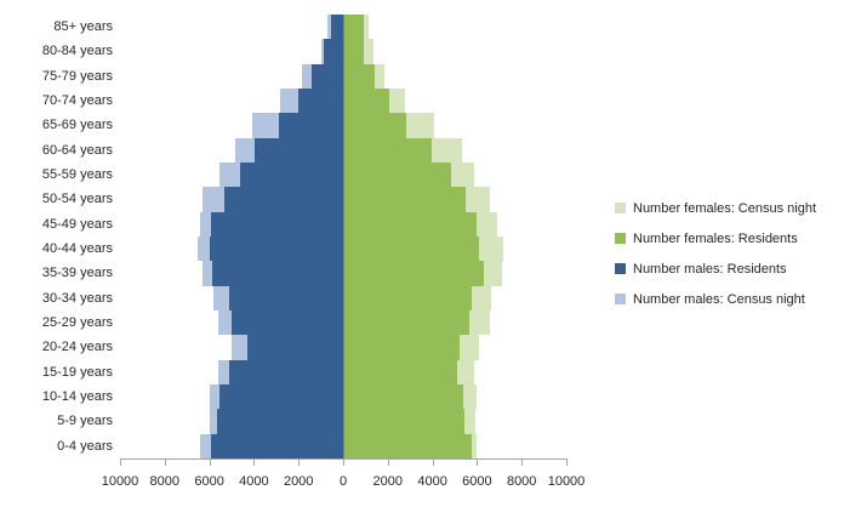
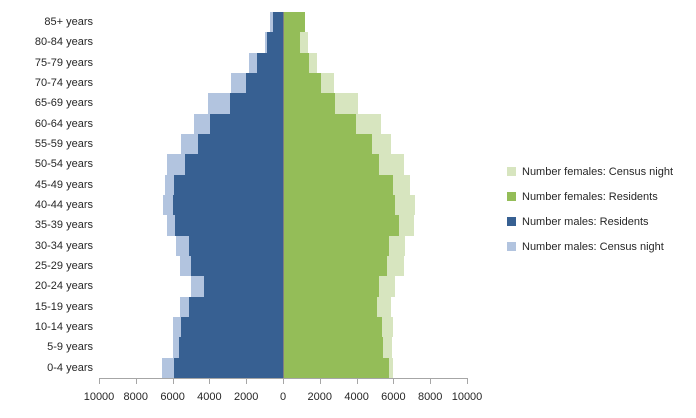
Number females: Residents/85+ years: 1000 -> 1200
Number females: Residents/50-54 years: 5500 -> 5200
Number males: Census night/0-4 years: 6400 -> 6600
